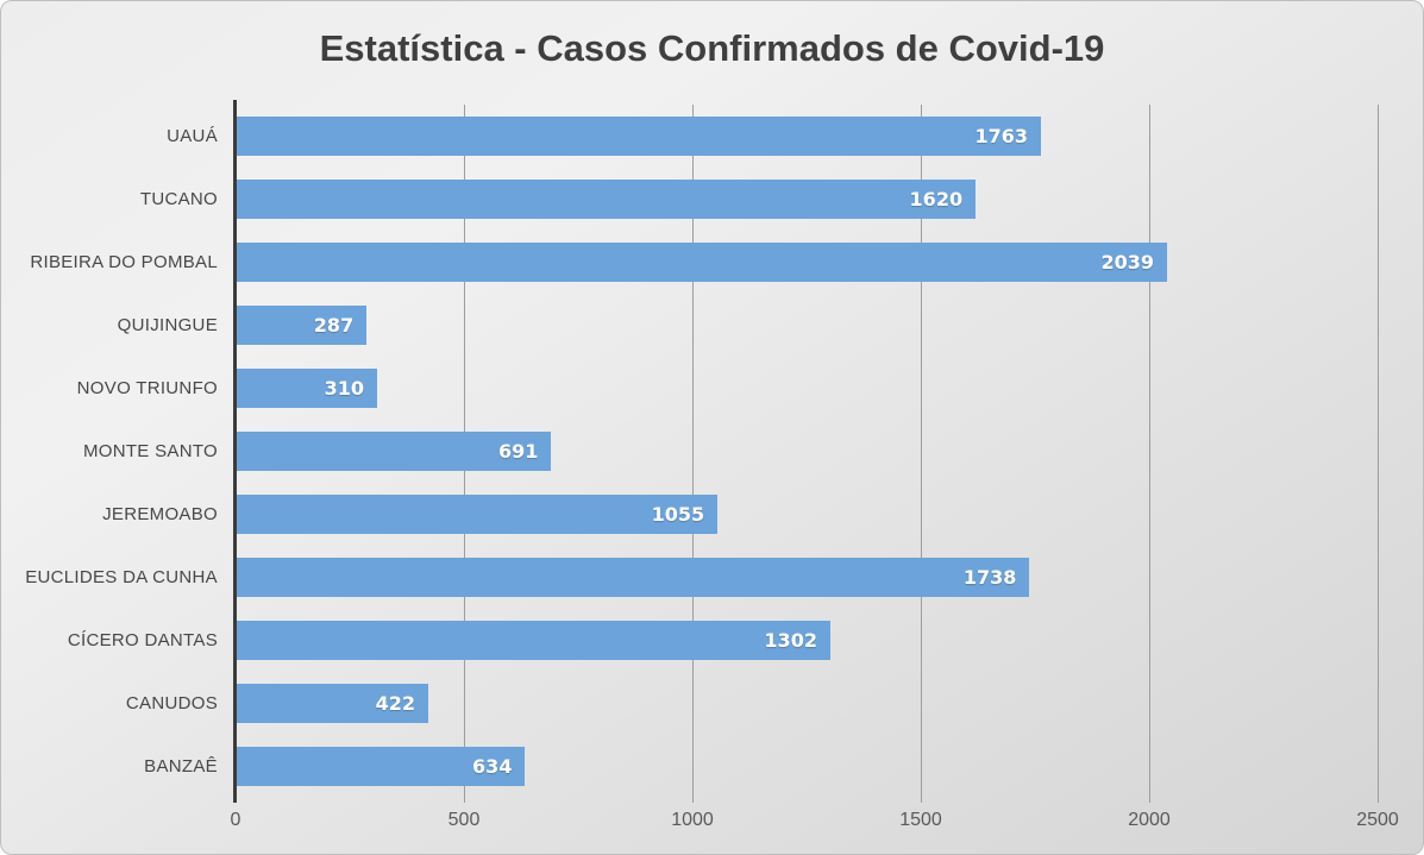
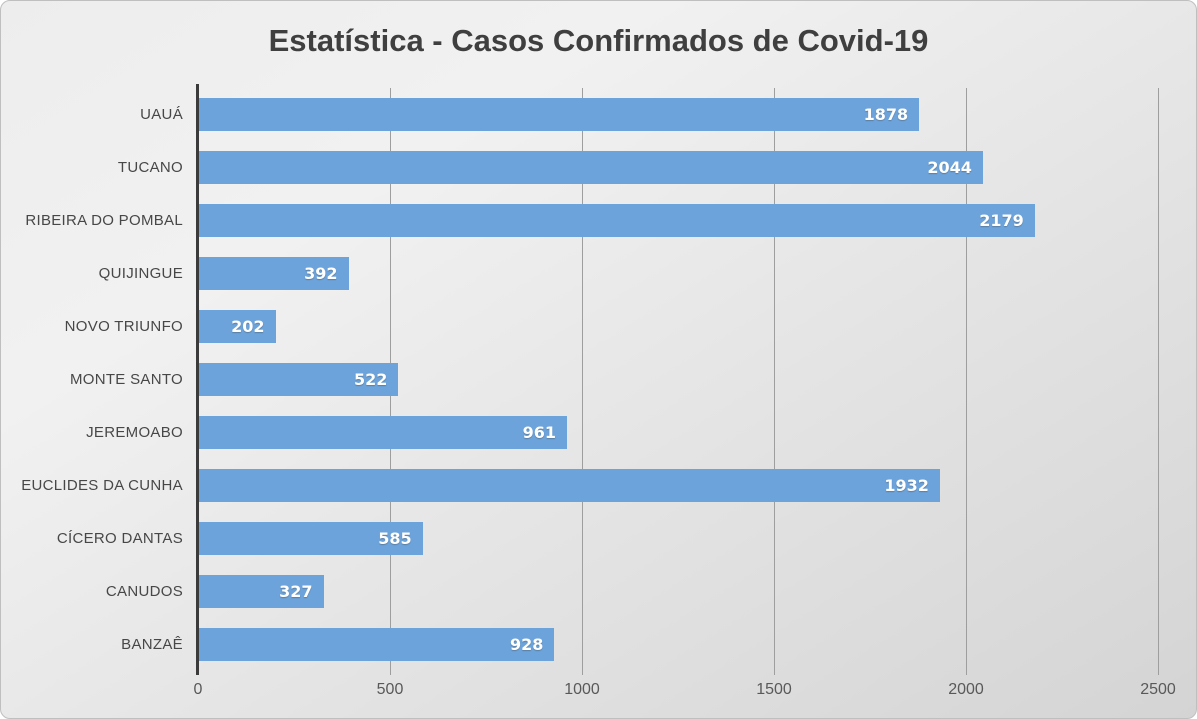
UAUÁ: 1763 -> 1878
TUCANO: 1620 -> 2044
RIBEIRA DO POMBAL: 2039 -> 2179
QUIJINGUE: 287 -> 392
NOVO TRIUNFO: 310 -> 202
MONTE SANTO: 691 -> 522
JEREMOABO: 1055 -> 961
EUCLIDES DA CUNHA: 1738 -> 1932
CÍCERO DANTAS: 1302 -> 585
CANUDOS: 422 -> 327
BANZAÊ: 634 -> 928
